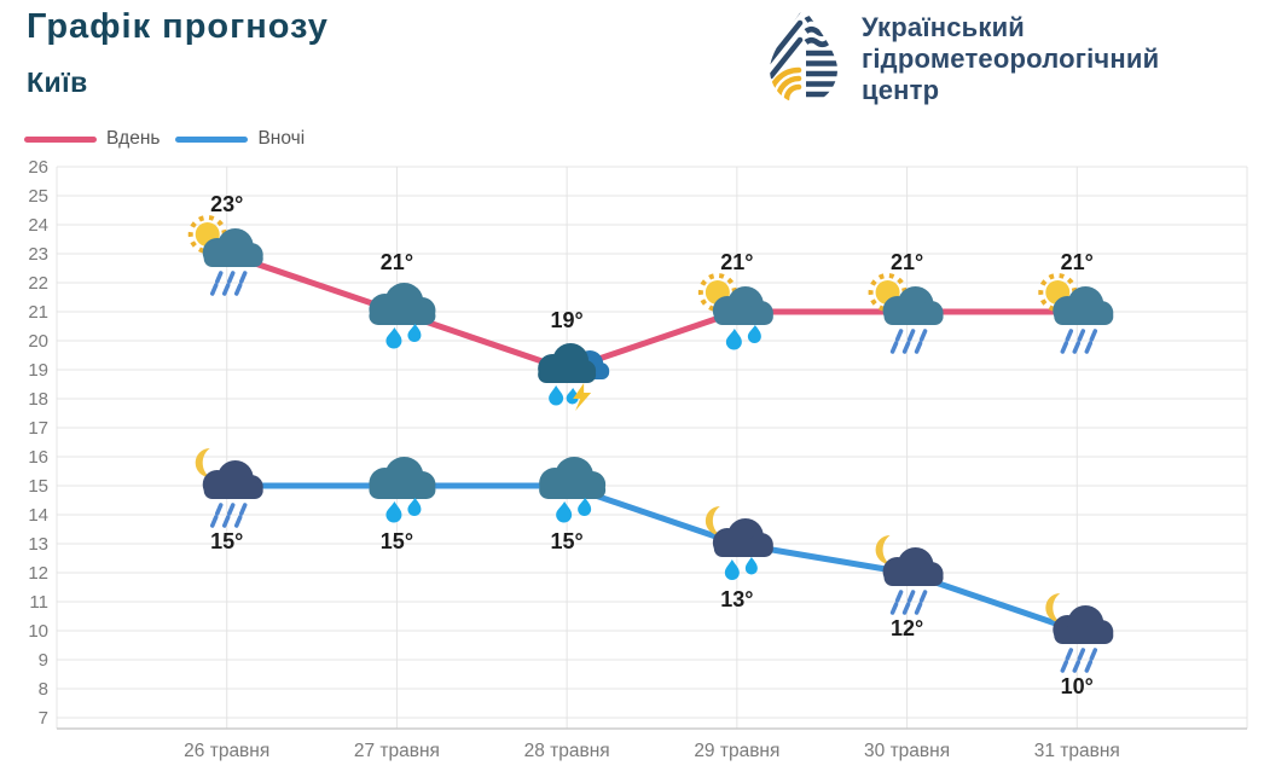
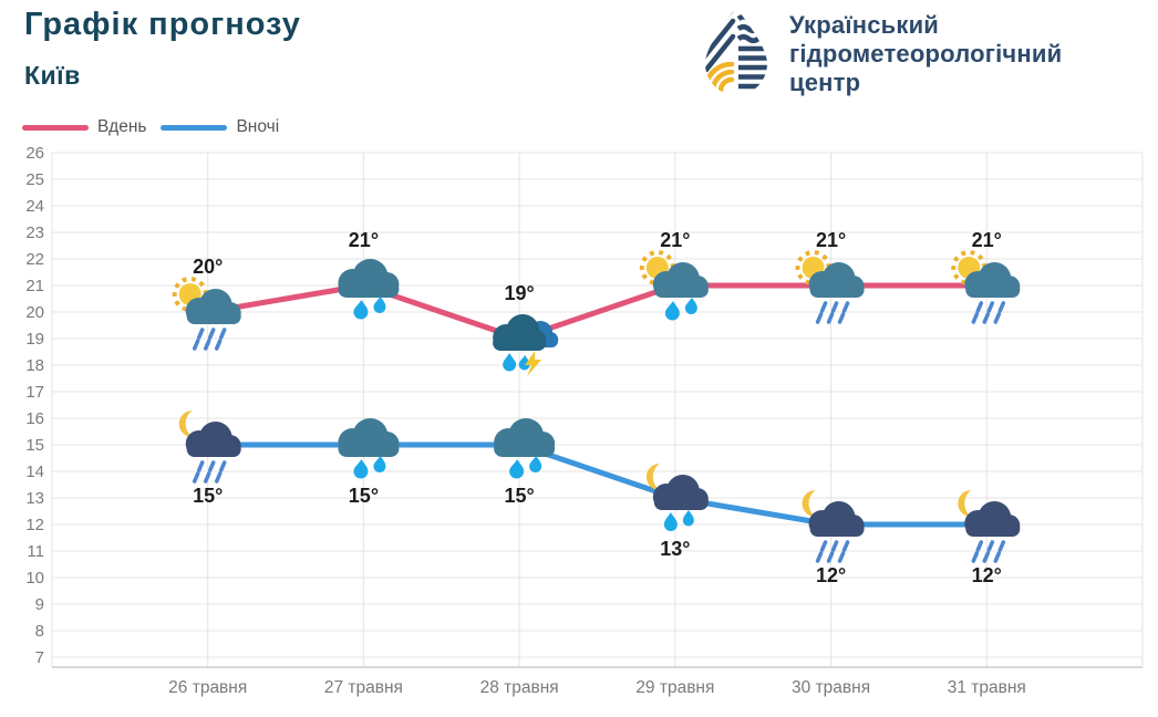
Вдень/26 травня: 23° -> 20°
Вночі/31 травня: 10° -> 12°
